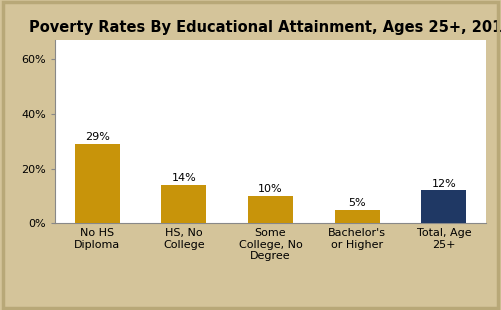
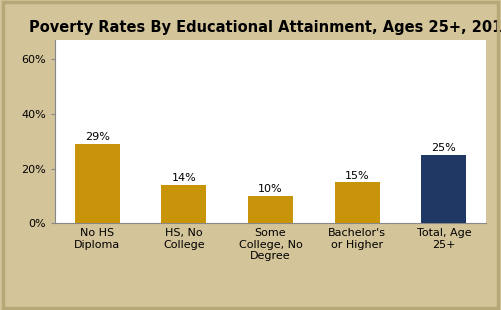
Bachelor's or Higher: 5% -> 15%
Total, Age 25+: 12% -> 25%
